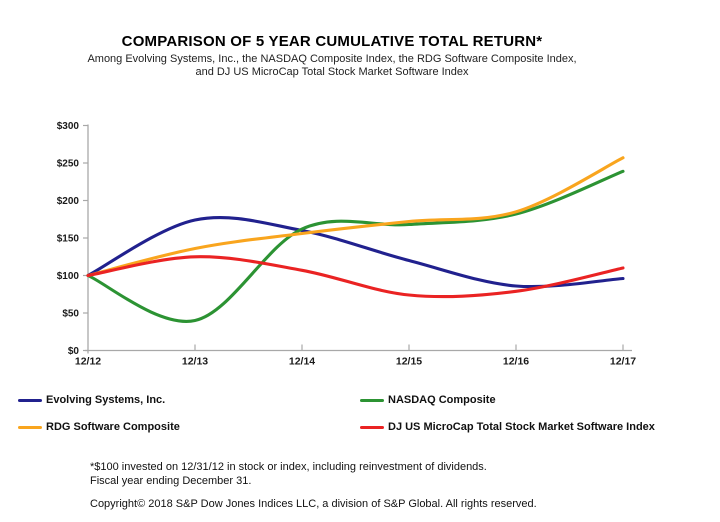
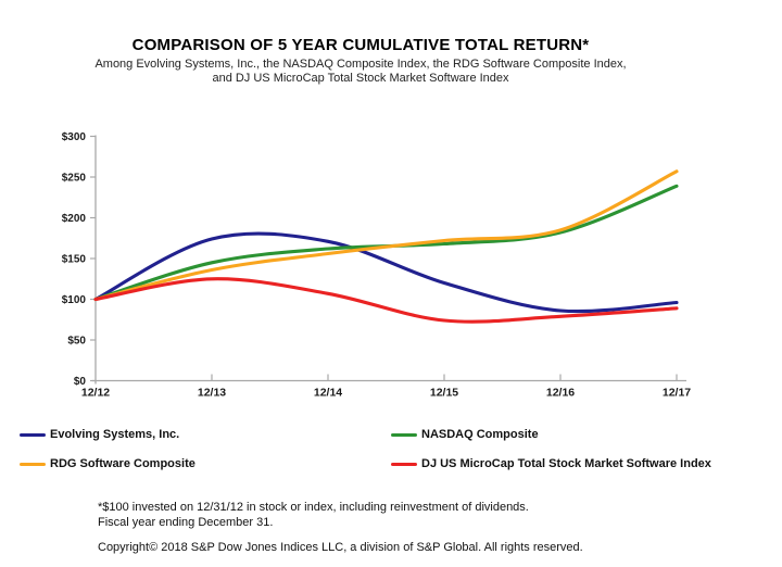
NASDAQ Composite/12/13: $40 -> $140
Evolving Systems, Inc./12/14: $160 -> $170
DJ US MicroCap Total Stock Market Software Index/12/17: $110 -> $90
